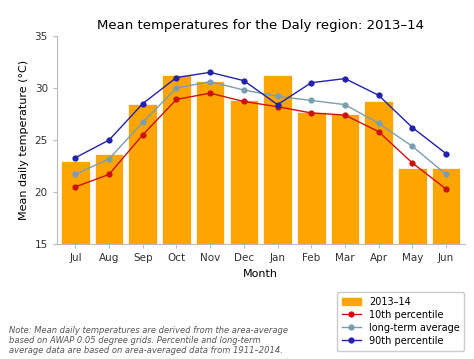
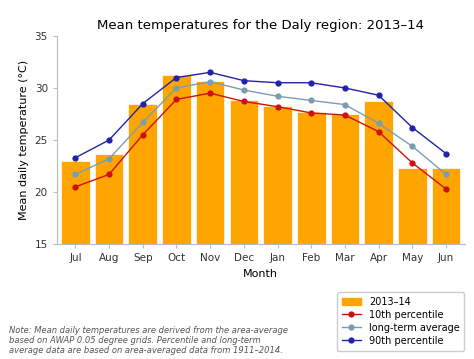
2013–14/Jan: 31.2 -> 28.3
90th percentile/Jan: 28.4 -> 30.5
90th percentile/Mar: 30.9 -> 30.0
